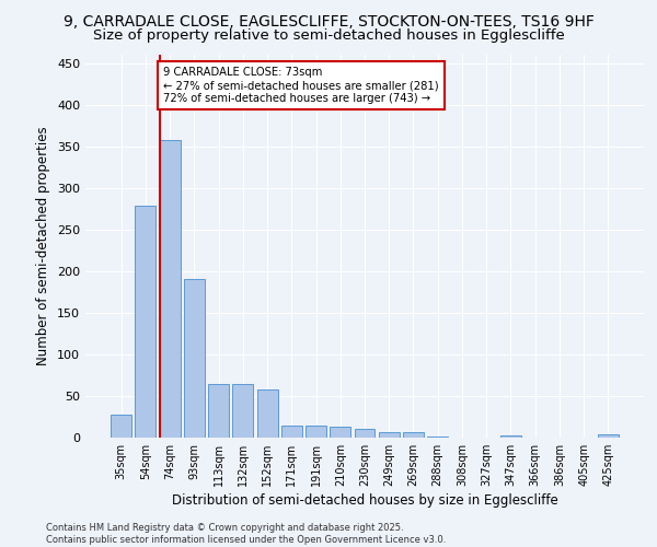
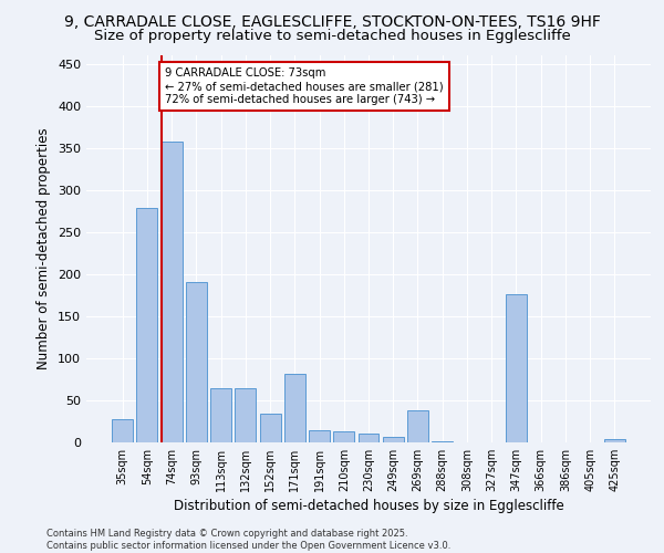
152sqm: 58 -> 34
171sqm: 14 -> 82
269sqm: 6 -> 38
347sqm: 3 -> 176
